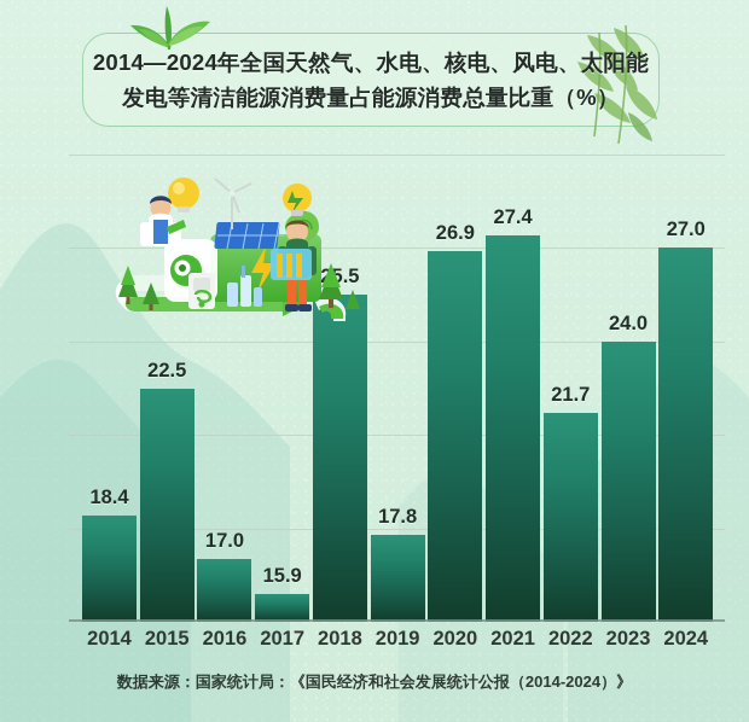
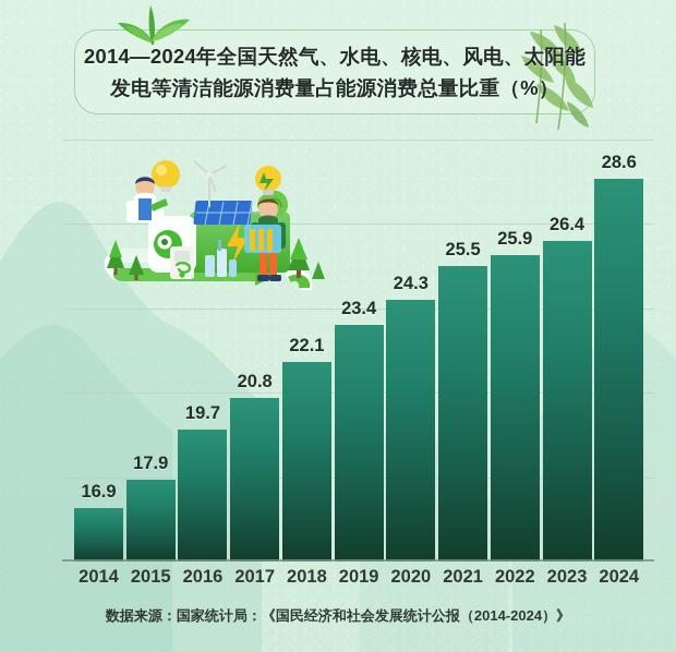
2014: 18.4 -> 16.9
2015: 22.5 -> 17.9
2016: 17.0 -> 19.7
2017: 15.9 -> 20.8
2018: 25.5 -> 22.1
2019: 17.8 -> 23.4
2020: 26.9 -> 24.3
2021: 27.4 -> 25.5
2022: 21.7 -> 25.9
2023: 24.0 -> 26.4
2024: 27.0 -> 28.6
